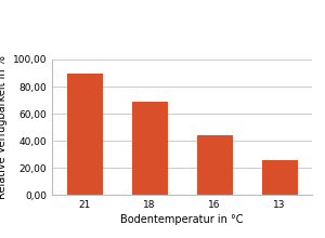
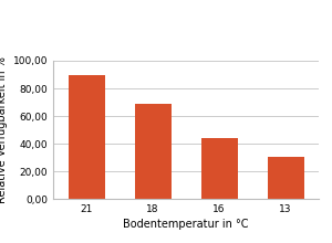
13: 26 -> 31
